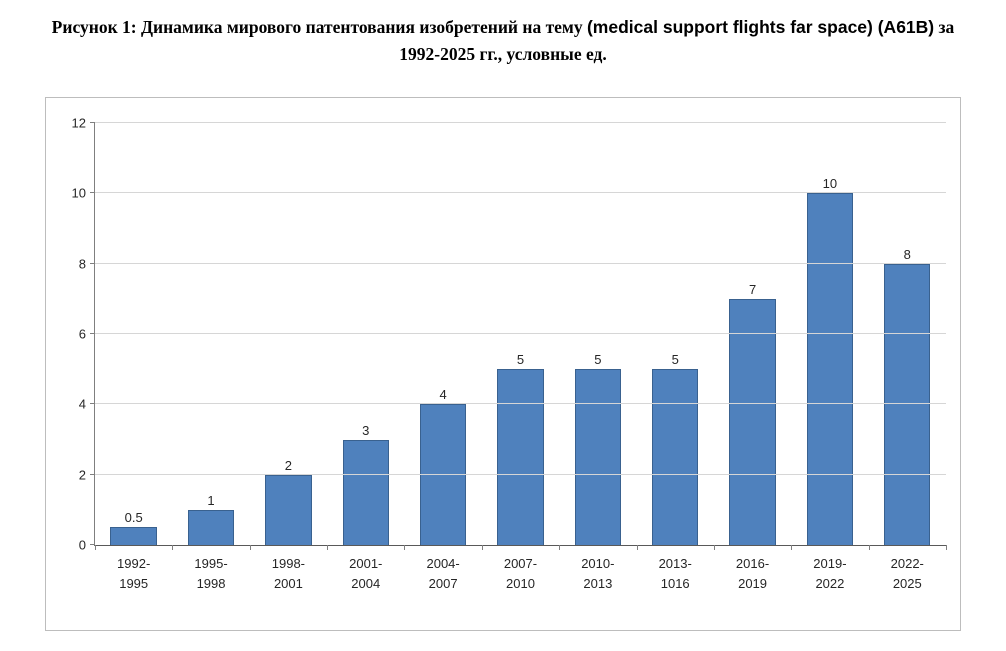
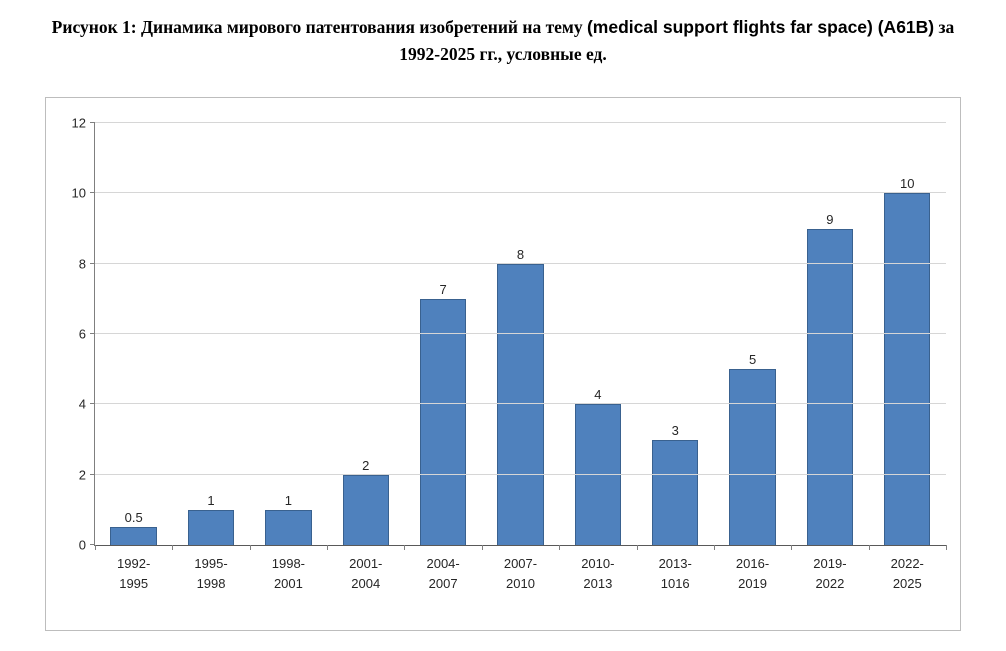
1998-2001: 2 -> 1
2001-2004: 3 -> 2
2004-2007: 4 -> 7
2007-2010: 5 -> 8
2010-2013: 5 -> 4
2013-1016: 5 -> 3
2016-2019: 7 -> 5
2019-2022: 10 -> 9
2022-2025: 8 -> 10
